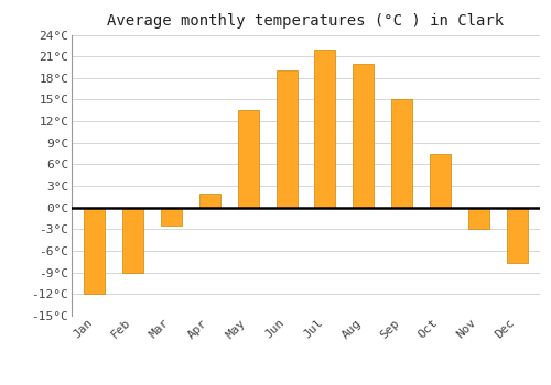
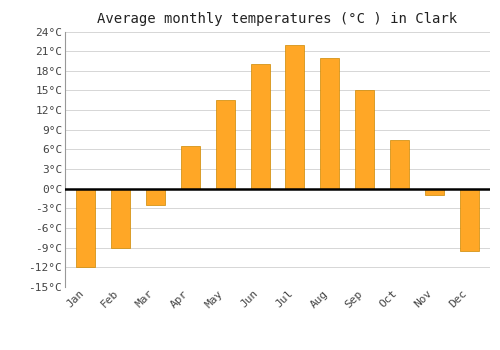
Apr: 2.0°C -> 6.5°C
Nov: -3.0°C -> -1.0°C
Dec: -7.6°C -> -9.5°C
